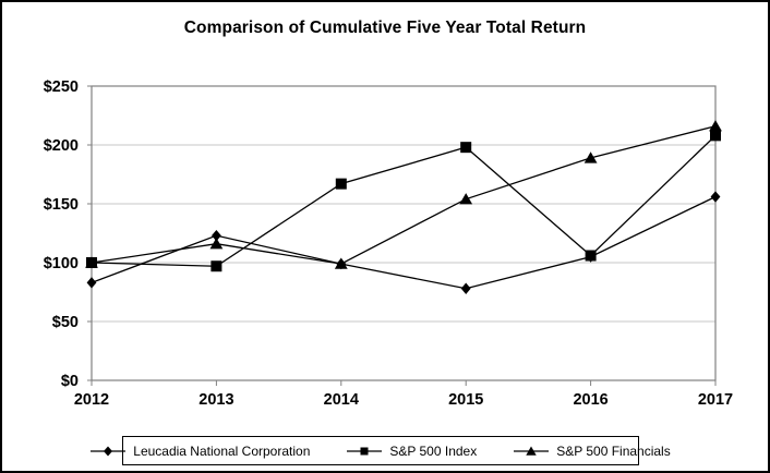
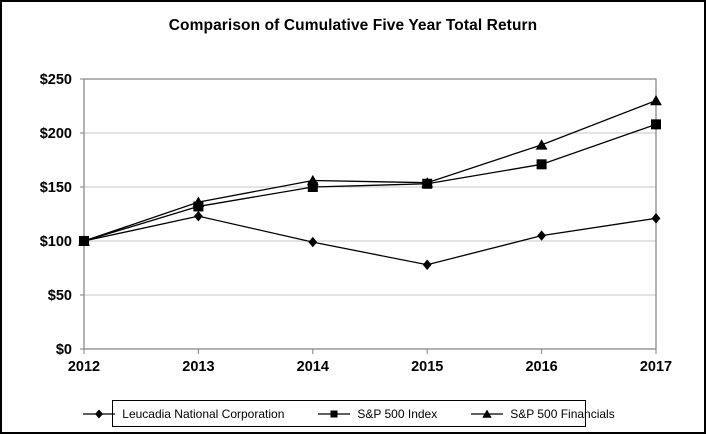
Leucadia National Corporation/2012: $83 -> $100
S&P 500 Index/2013: $97 -> $132
S&P 500 Financials/2013: $116 -> $136
S&P 500 Index/2014: $167 -> $150
S&P 500 Financials/2014: $99 -> $156
S&P 500 Index/2015: $198 -> $153
S&P 500 Index/2016: $106 -> $171
Leucadia National Corporation/2017: $156 -> $121
S&P 500 Financials/2017: $216 -> $230
